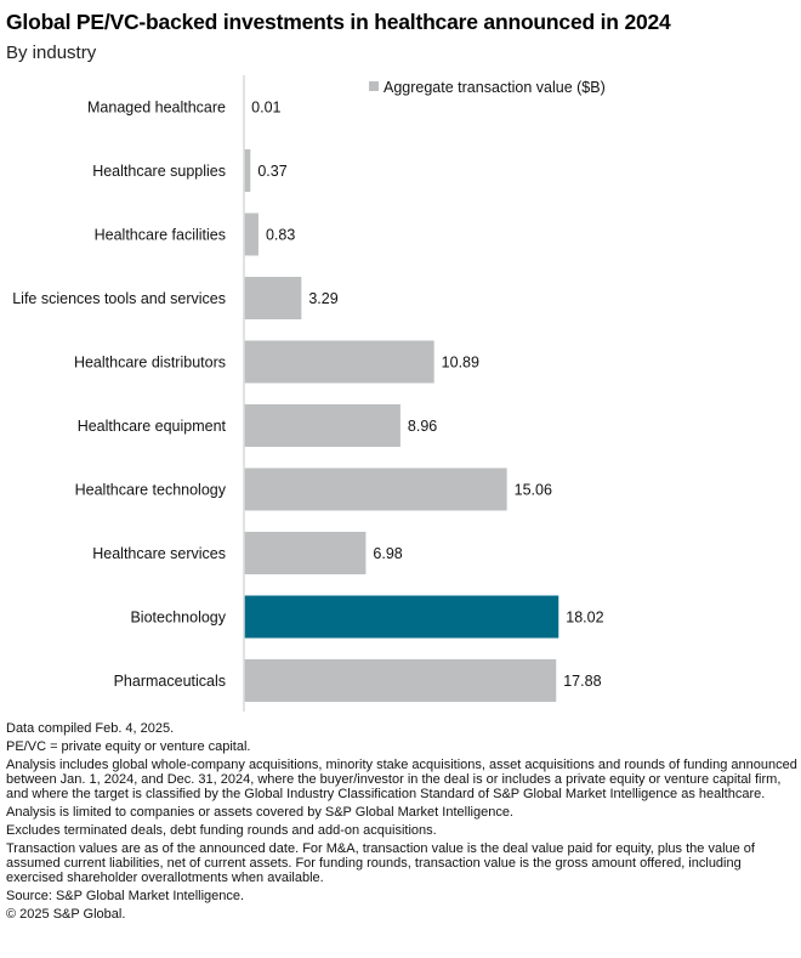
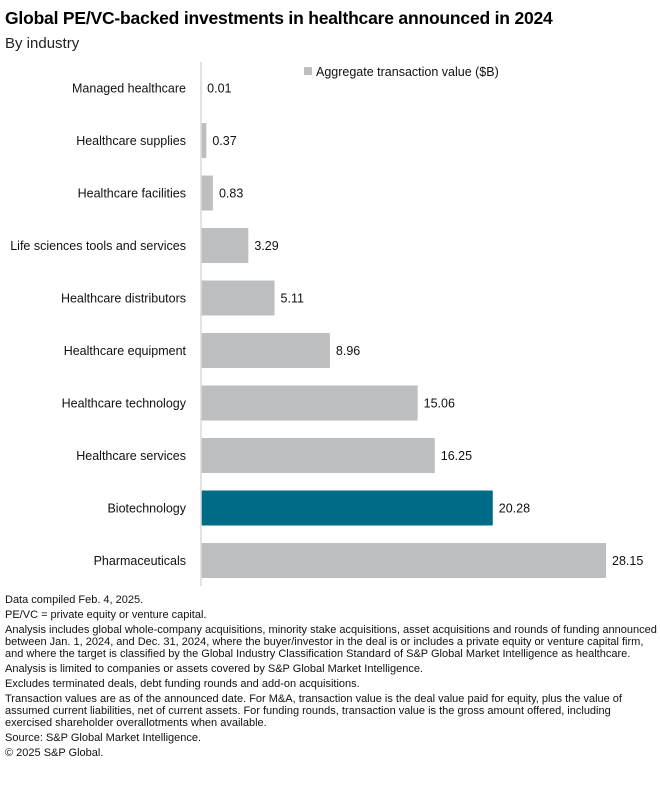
Healthcare distributors: 10.89 -> 5.11
Healthcare services: 6.98 -> 16.25
Biotechnology: 18.02 -> 20.28
Pharmaceuticals: 17.88 -> 28.15
